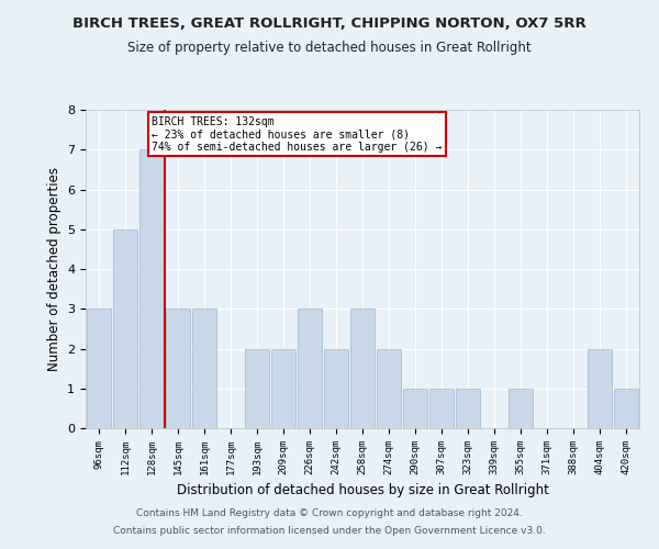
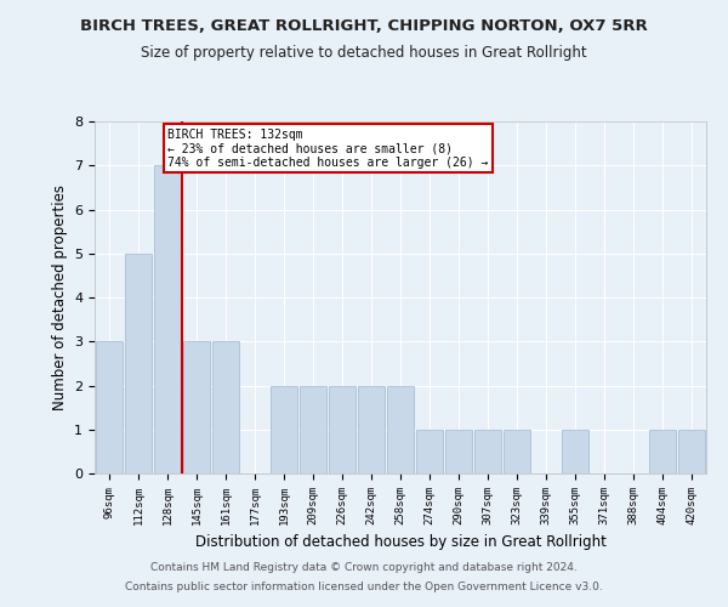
226sqm: 3 -> 2
258sqm: 3 -> 2
274sqm: 2 -> 1
404sqm: 2 -> 1
